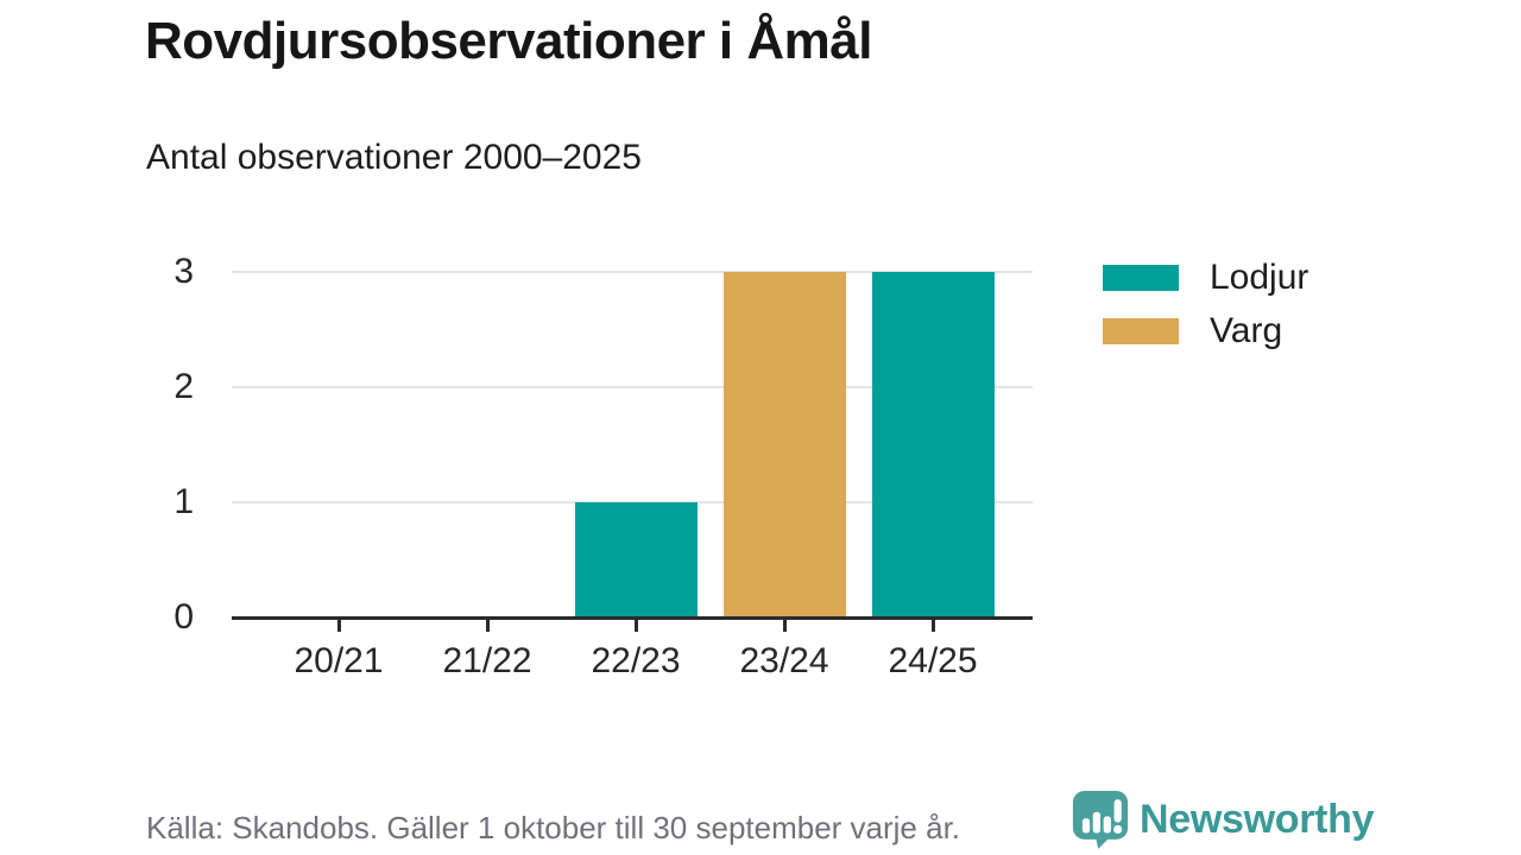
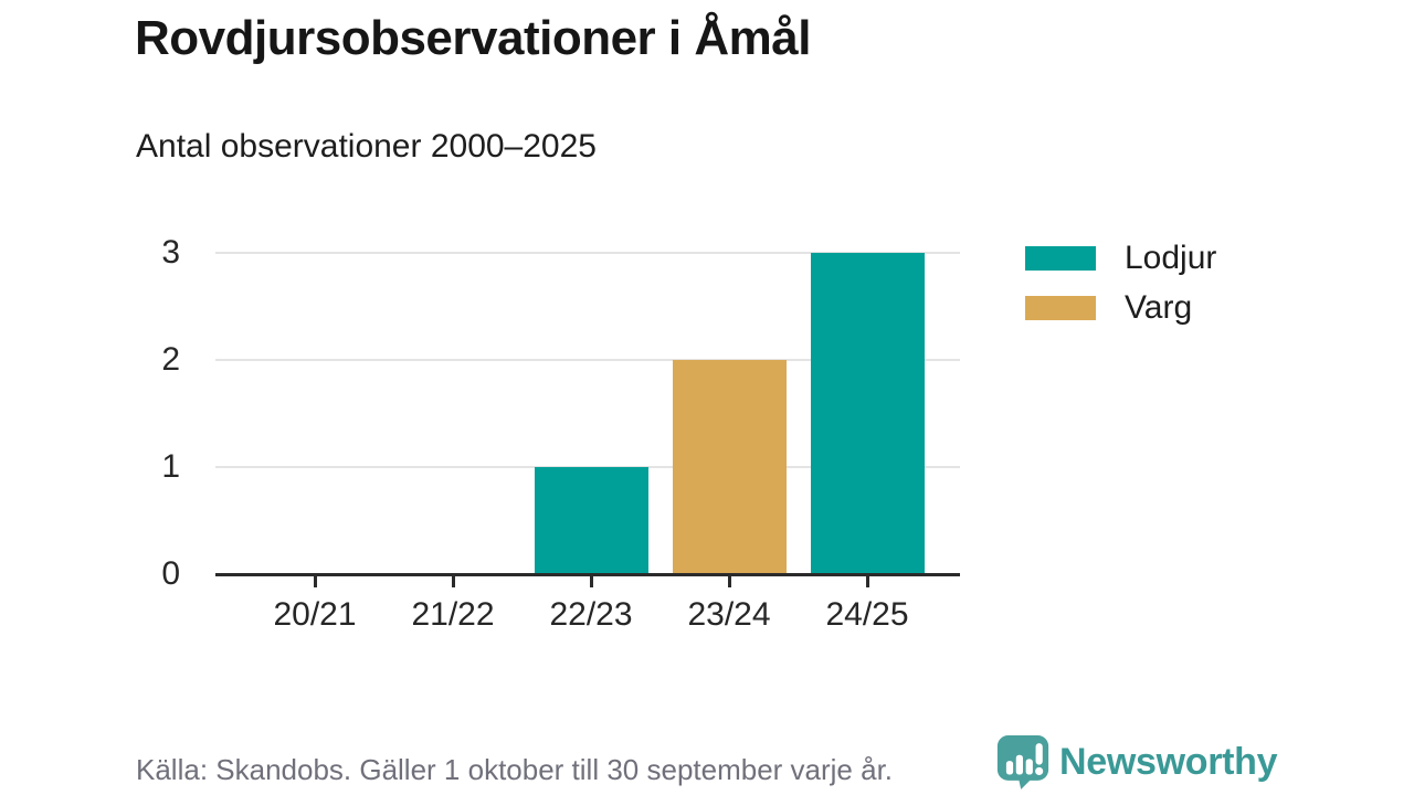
Varg/23/24: 3 -> 2
